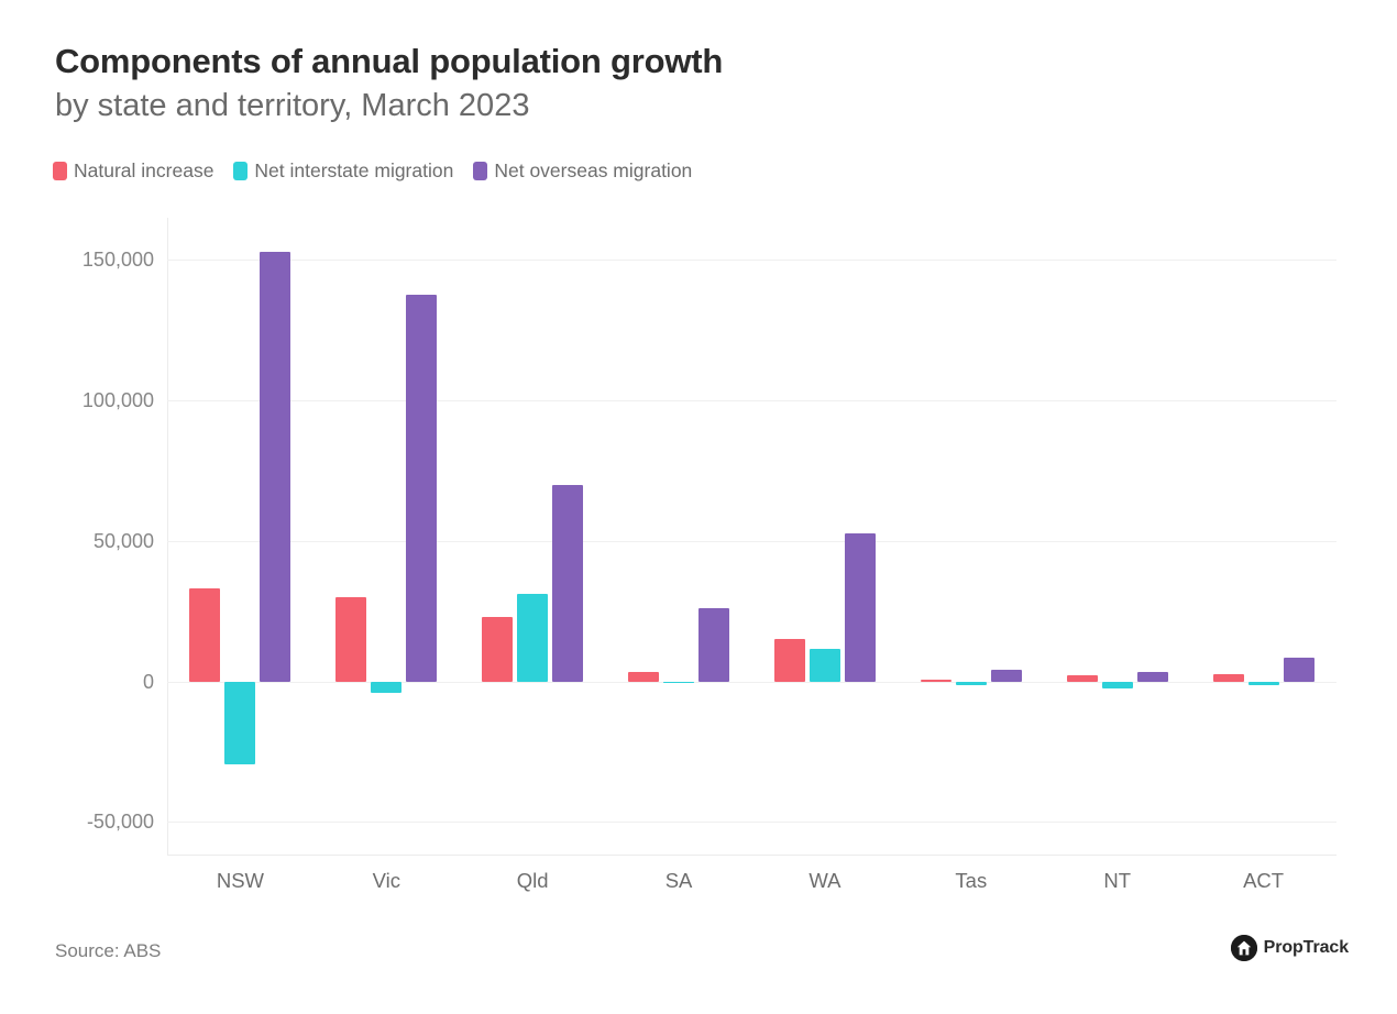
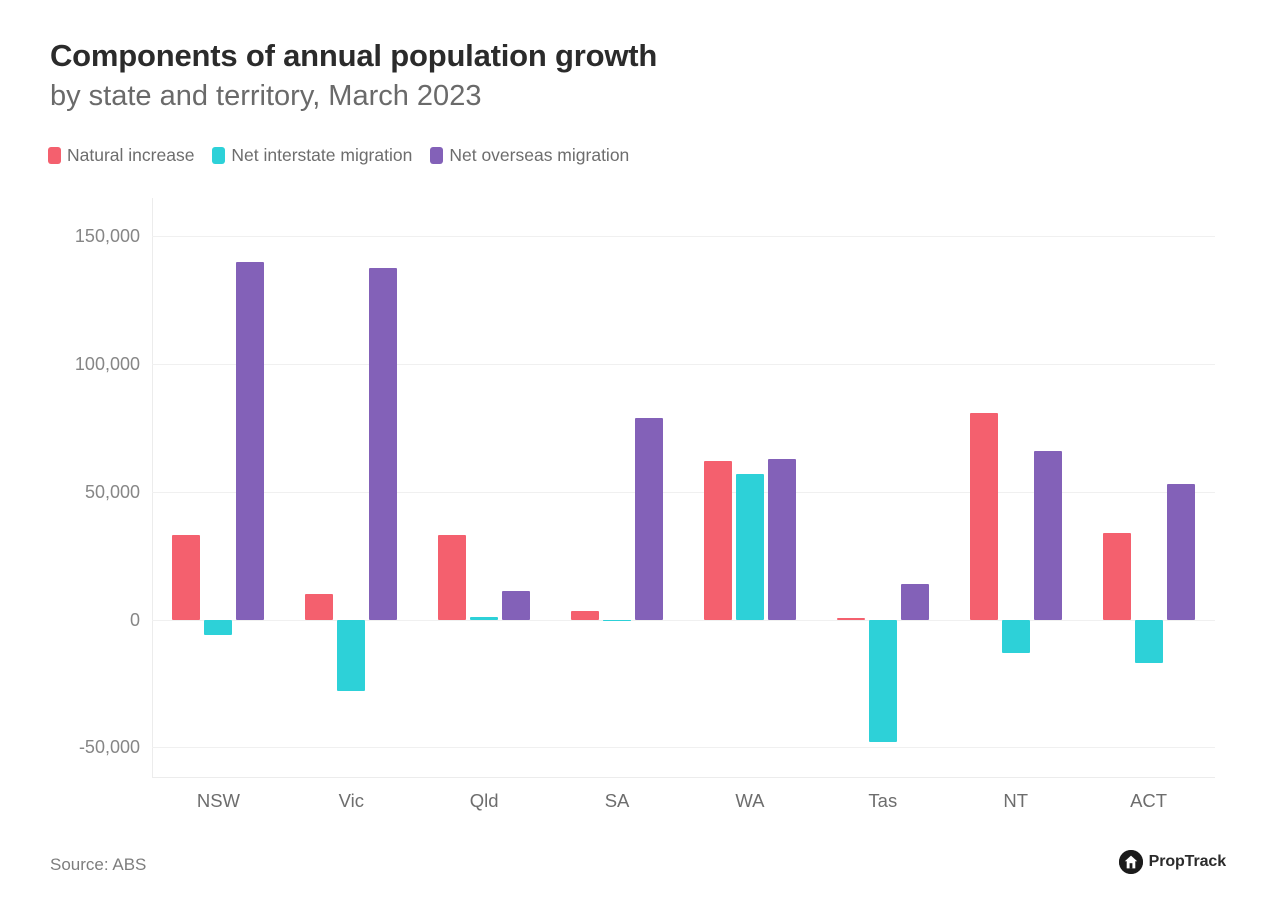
Net interstate migration/NSW: -30000 -> -6000
Net overseas migration/NSW: 153000 -> 140000
Natural increase/Vic: 30000 -> 10000
Net interstate migration/Vic: -4000 -> -28000
Natural increase/Qld: 23000 -> 33000
Net interstate migration/Qld: 31000 -> 1000
Net overseas migration/Qld: 70000 -> 11000
Net overseas migration/SA: 26000 -> 79000
Natural increase/WA: 15000 -> 62000
Net interstate migration/WA: 12000 -> 57000
Net overseas migration/WA: 52000 -> 63000
Net interstate migration/Tas: -2000 -> -48000
Net overseas migration/Tas: 4000 -> 14000
Natural increase/NT: 2000 -> 81000
Net interstate migration/NT: -2000 -> -13000
Net overseas migration/NT: 3000 -> 66000
Natural increase/ACT: 3000 -> 34000
Net interstate migration/ACT: -1000 -> -17000
Net overseas migration/ACT: 8000 -> 53000
